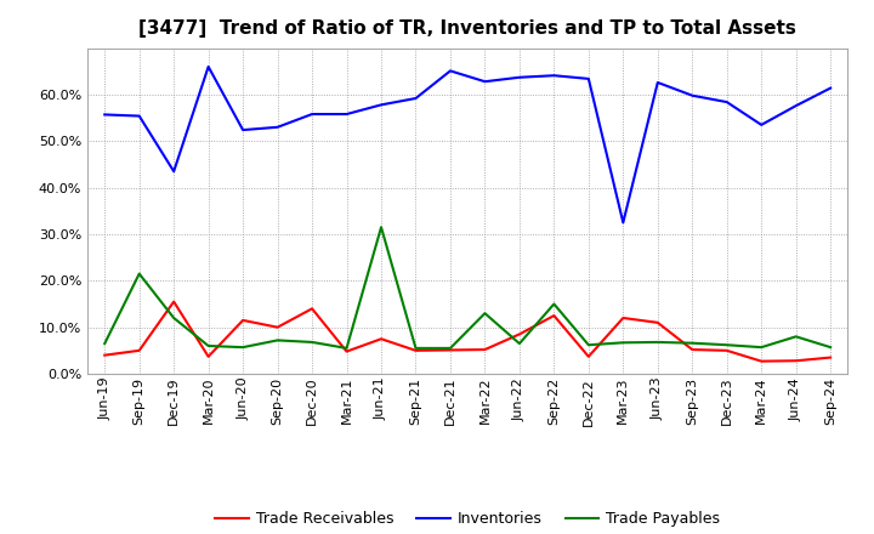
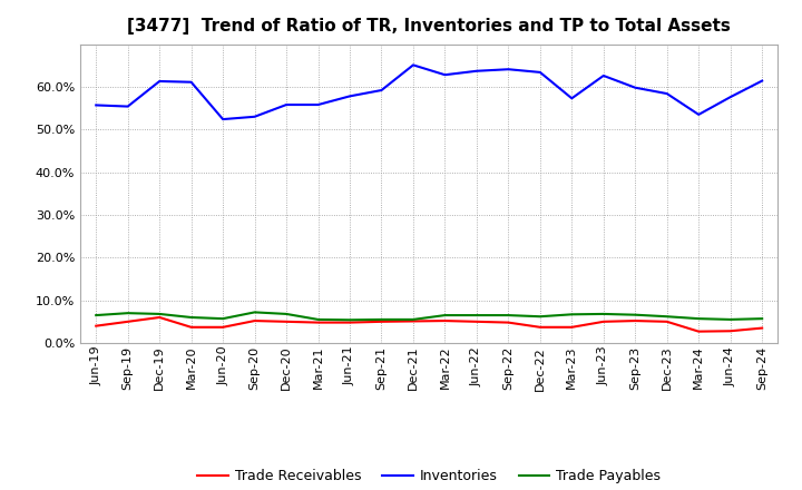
Trade Payables/Sep-19: 21.5% -> 7.0%
Inventories/Dec-19: 43.5% -> 61.3%
Trade Receivables/Dec-19: 15.5% -> 6.0%
Trade Payables/Dec-19: 12.0% -> 6.8%
Inventories/Mar-20: 66.0% -> 61.1%
Trade Receivables/Jun-20: 11.5% -> 3.7%
Trade Receivables/Sep-20: 10.0% -> 5.2%
Trade Receivables/Dec-20: 14.0% -> 5.0%
Trade Receivables/Jun-21: 7.5% -> 4.8%
Trade Payables/Jun-21: 31.5% -> 5.4%
Trade Payables/Mar-22: 13.0% -> 6.5%
Trade Receivables/Jun-22: 8.5% -> 5.0%
Trade Receivables/Sep-22: 12.5% -> 4.8%
Trade Payables/Sep-22: 15.0% -> 6.5%
Inventories/Mar-23: 32.5% -> 57.3%
Trade Receivables/Mar-23: 12.0% -> 3.7%
Trade Receivables/Jun-23: 11.0% -> 5.0%
Trade Payables/Jun-24: 8.0% -> 5.5%
